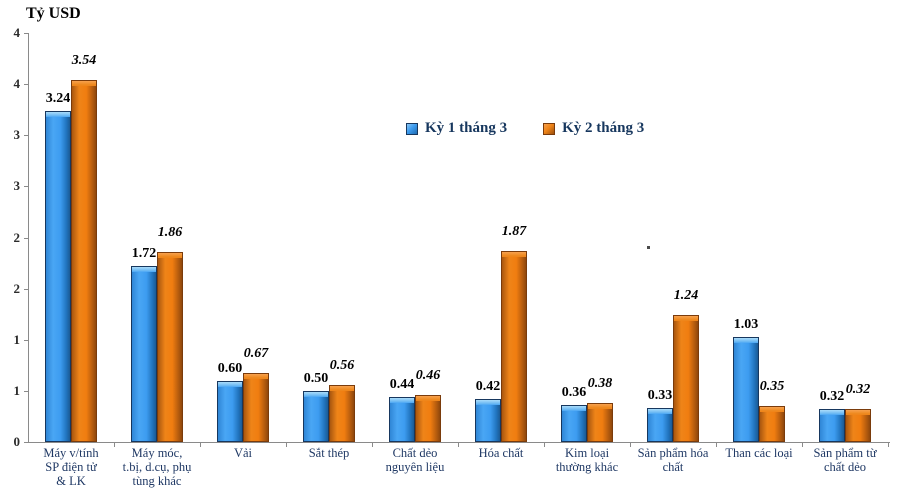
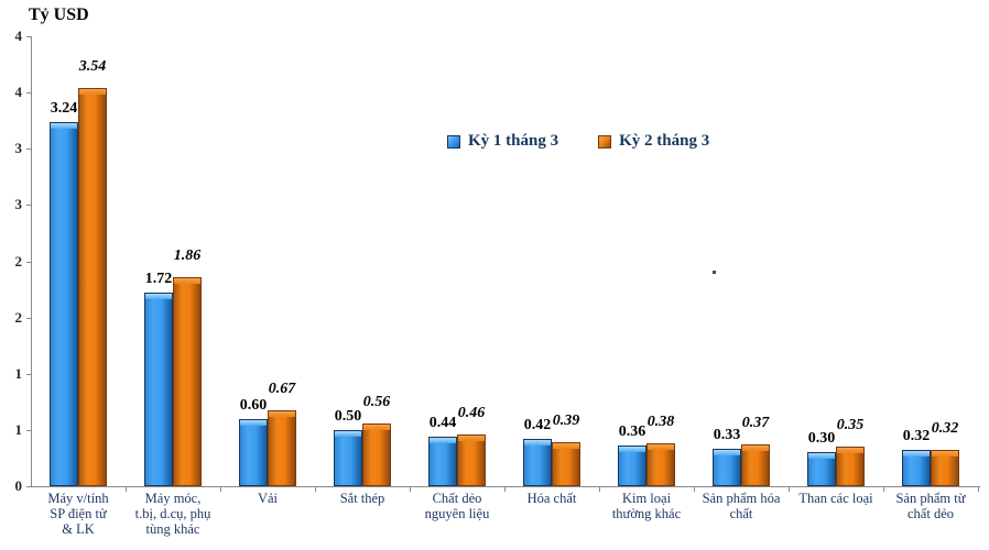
Kỳ 2 tháng 3/Hóa chất: 1.87 -> 0.39
Kỳ 2 tháng 3/Sản phẩm hóa chất: 1.24 -> 0.37
Kỳ 1 tháng 3/Than các loại: 1.03 -> 0.30
